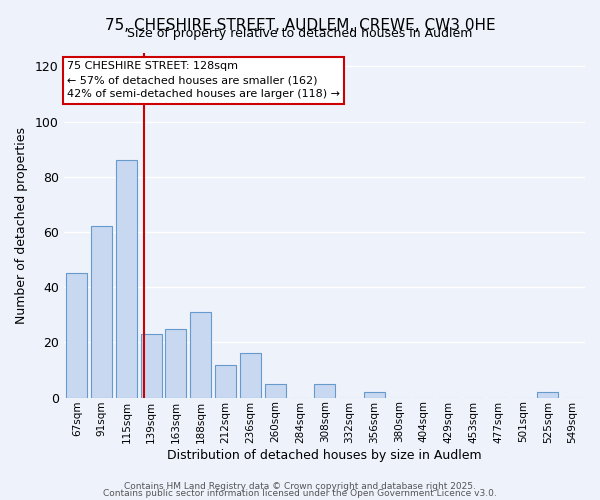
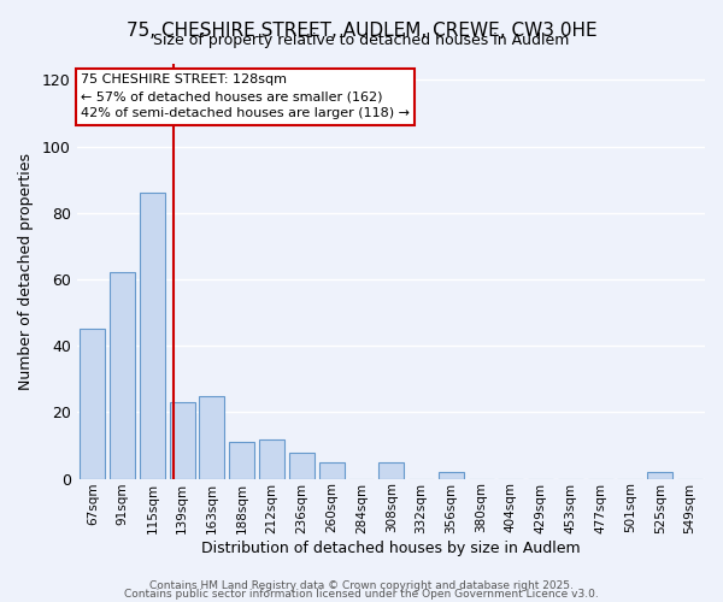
188sqm: 31 -> 11
236sqm: 16 -> 8
